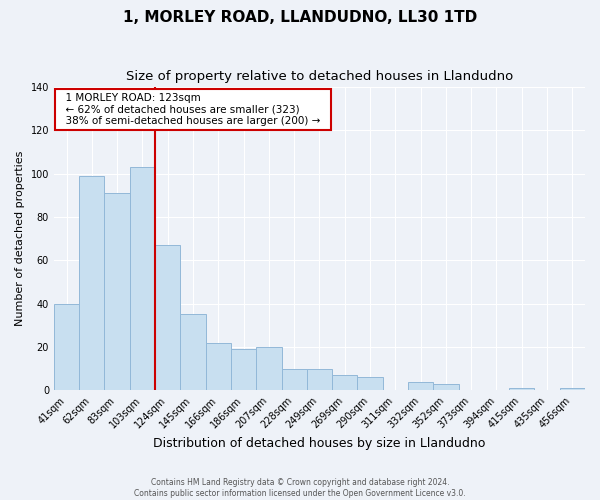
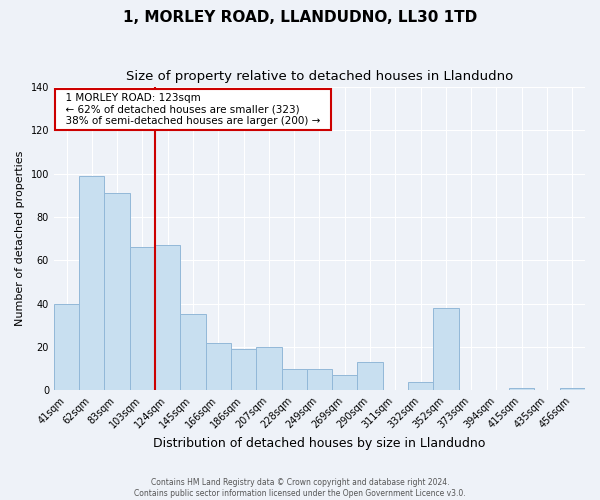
103sqm: 103 -> 66
290sqm: 6 -> 13
352sqm: 3 -> 38
